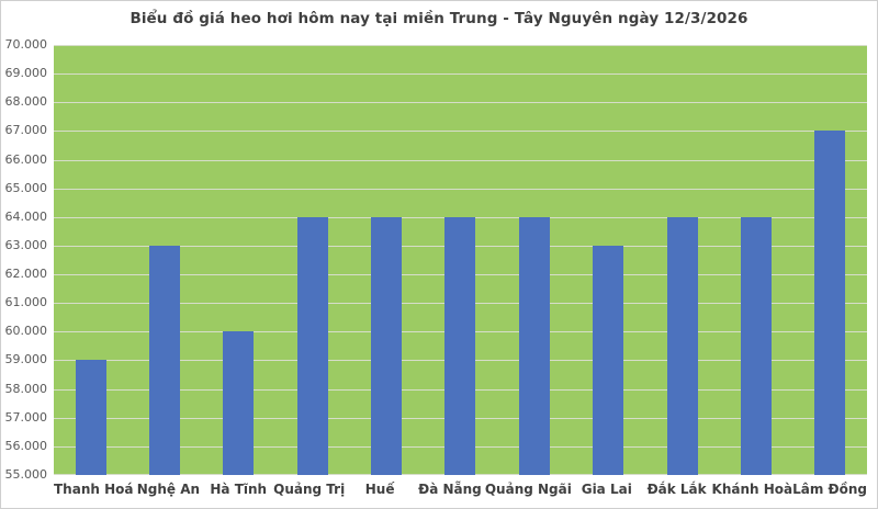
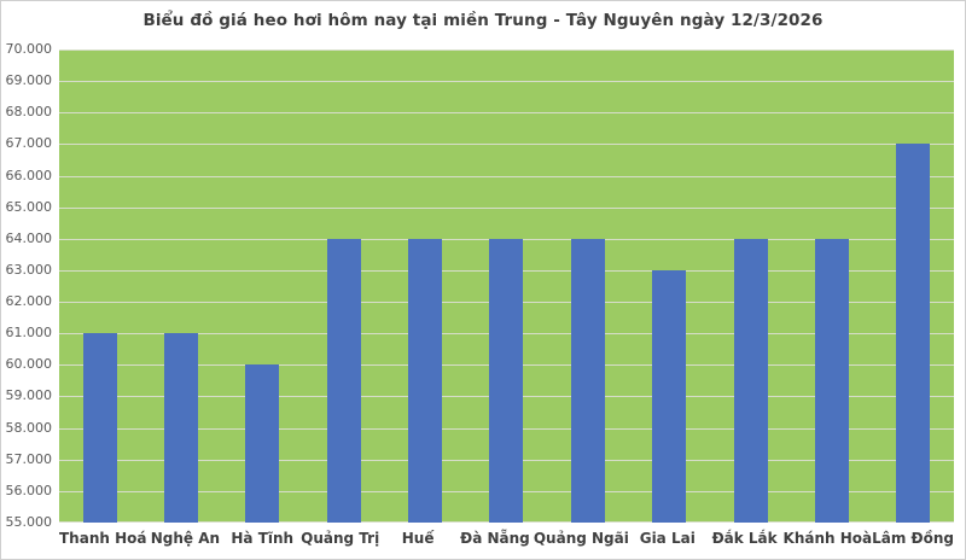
Thanh Hoá: 59000 -> 61000
Nghệ An: 63000 -> 61000
